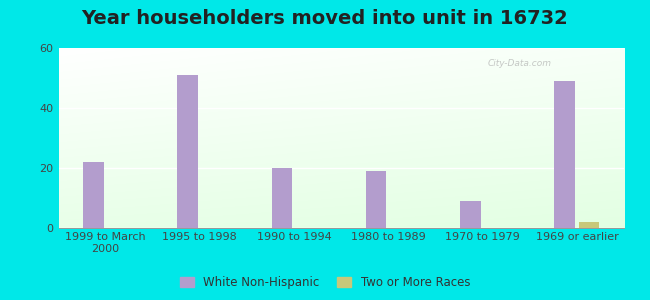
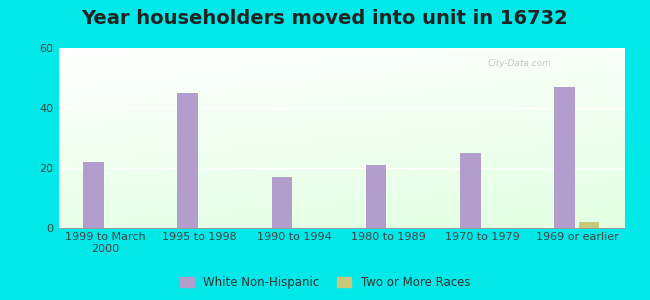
White Non-Hispanic/1995 to 1998: 51 -> 45
White Non-Hispanic/1990 to 1994: 20 -> 17
White Non-Hispanic/1980 to 1989: 19 -> 21
White Non-Hispanic/1970 to 1979: 9 -> 25
White Non-Hispanic/1969 or earlier: 49 -> 47
